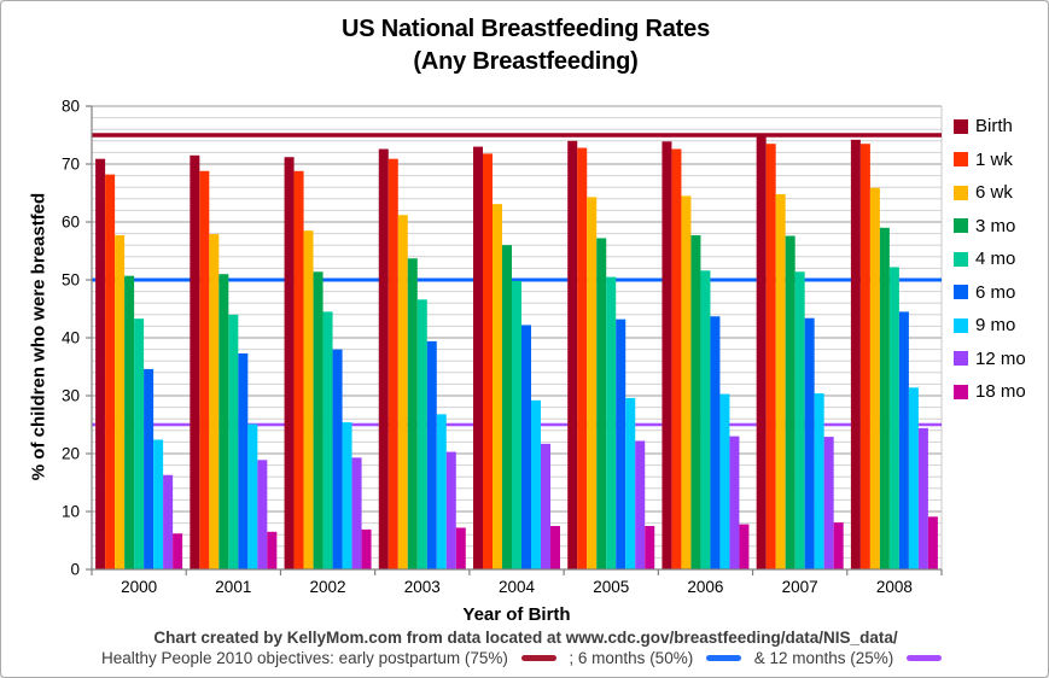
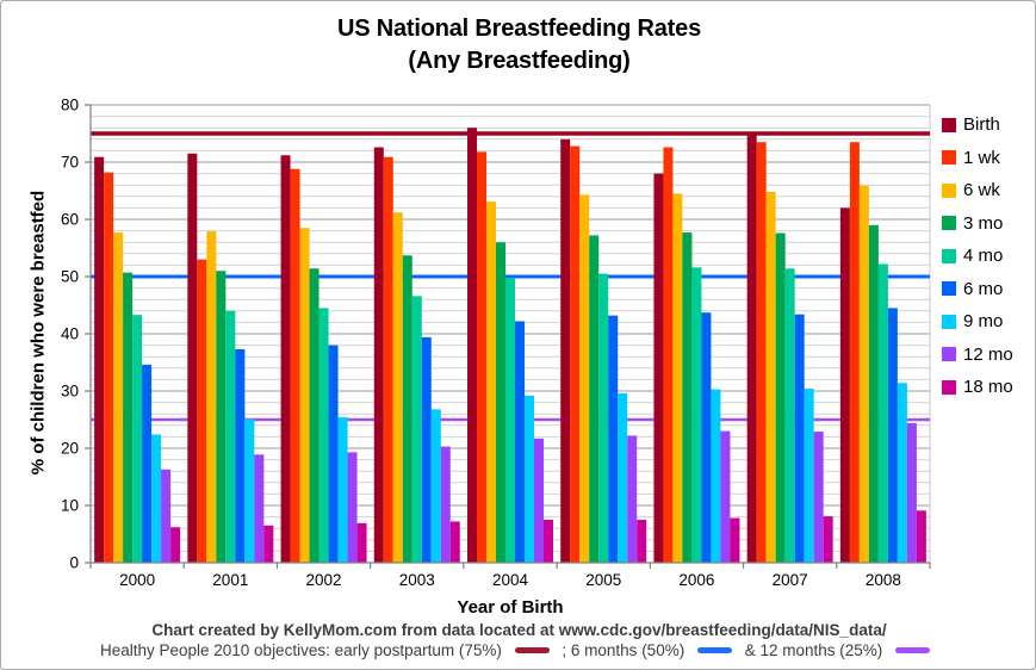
1 wk/2001: 69 -> 53
Birth/2004: 73 -> 76
Birth/2006: 74 -> 68
Birth/2008: 74 -> 62
